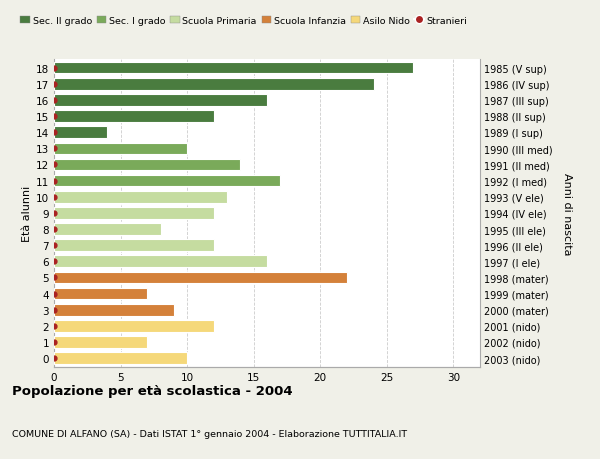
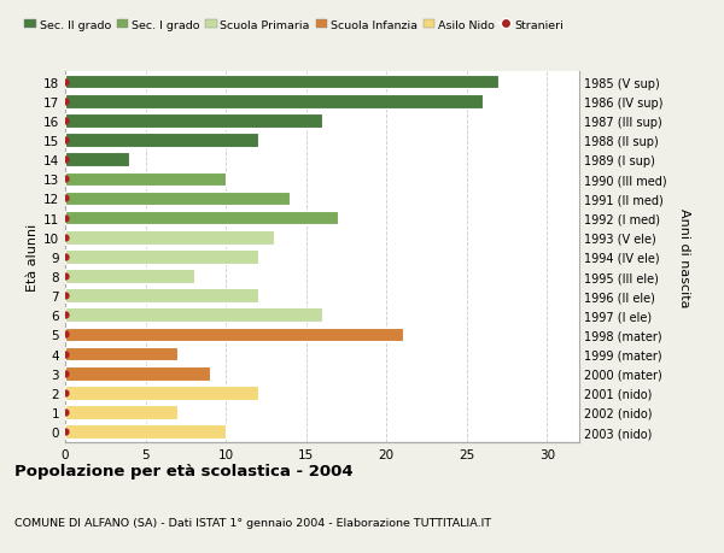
17: 24 -> 26
5: 22 -> 21
